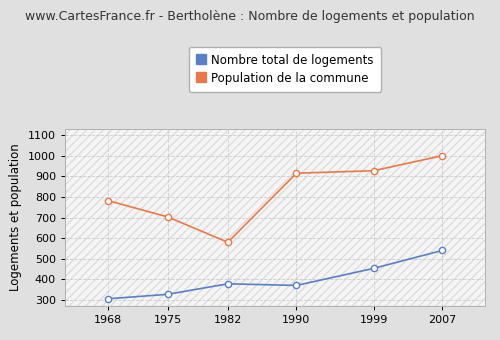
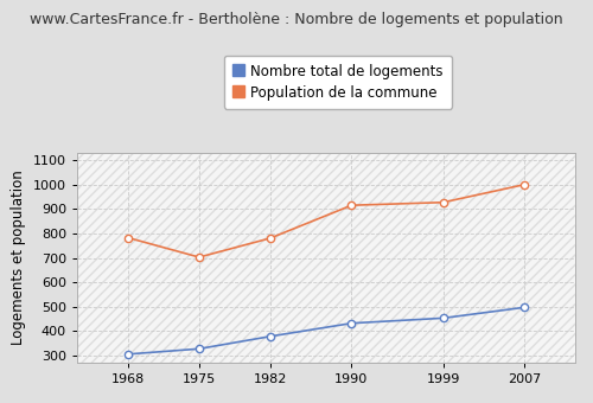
Population de la commune/1982: 580 -> 781
Nombre total de logements/1990: 370 -> 432
Nombre total de logements/2007: 540 -> 497
